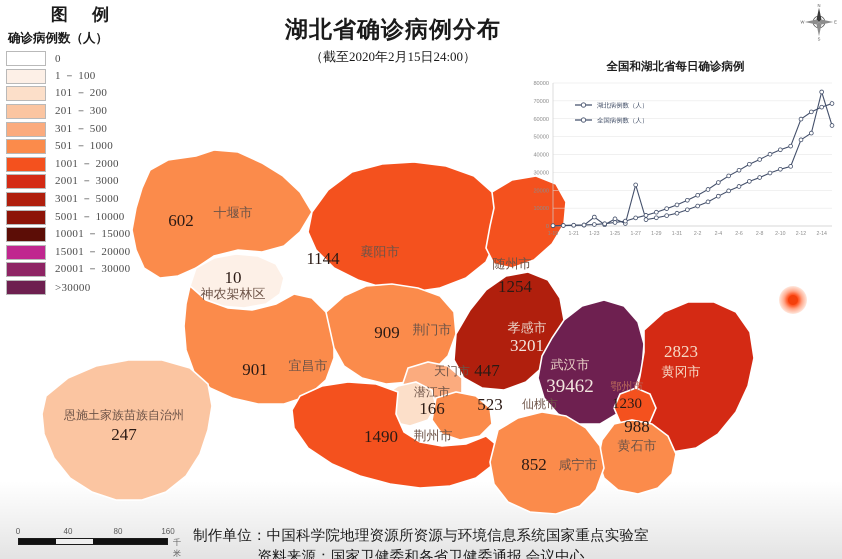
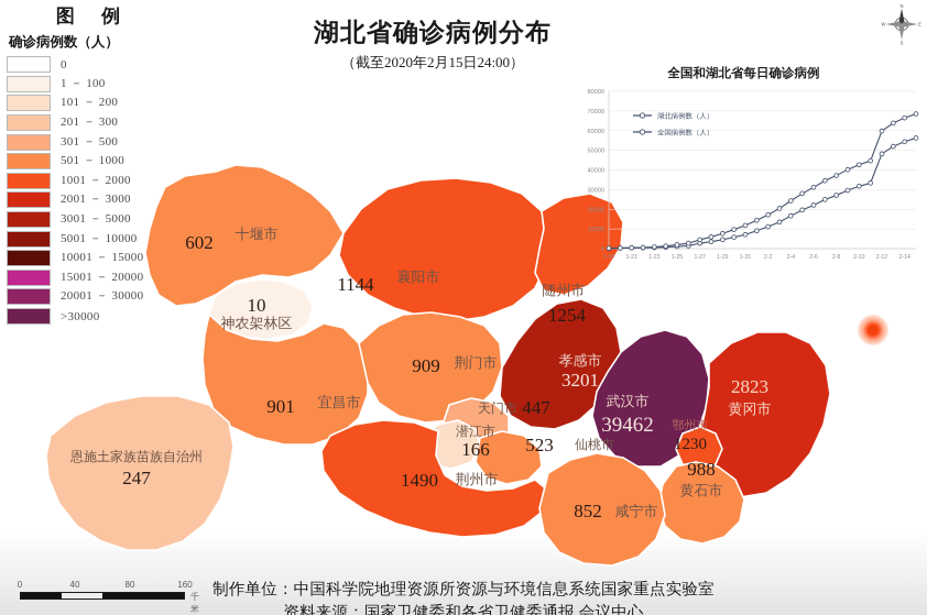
湖北病例数（人）/1-23: 5000 -> 1000
湖北病例数（人）/1-25: 4000 -> 1000
湖北病例数（人）/1-27: 23000 -> 3000
湖北病例数（人）/2-14: 75000 -> 54000
